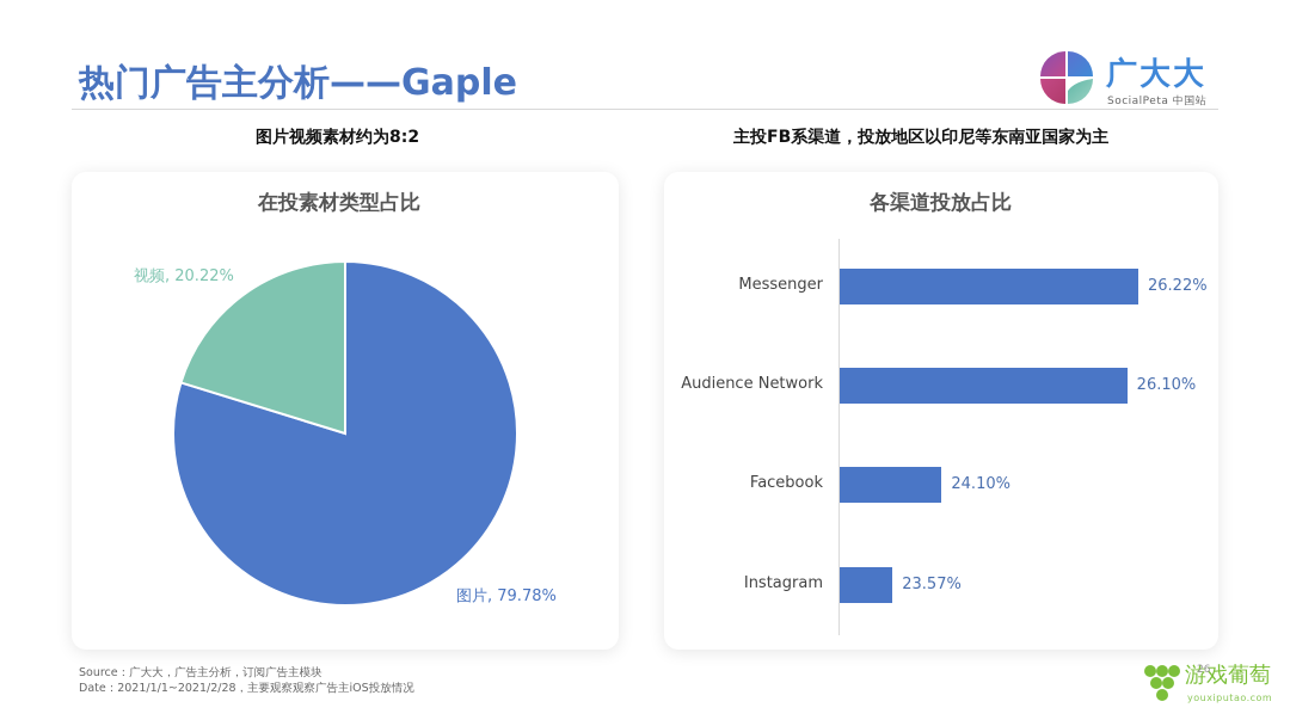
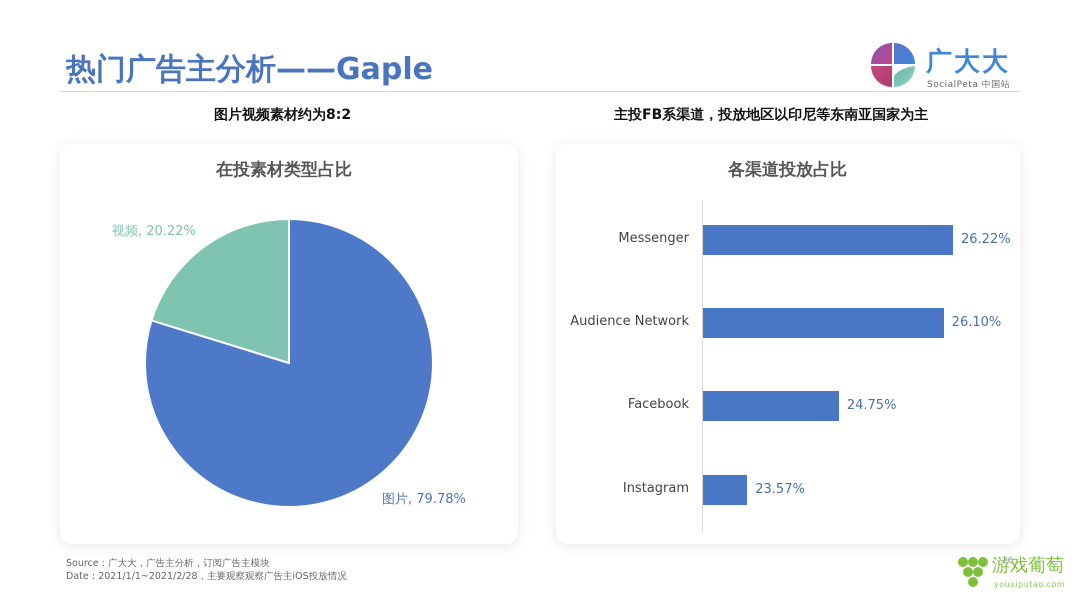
各渠道投放占比/Facebook: 24.10% -> 24.75%
